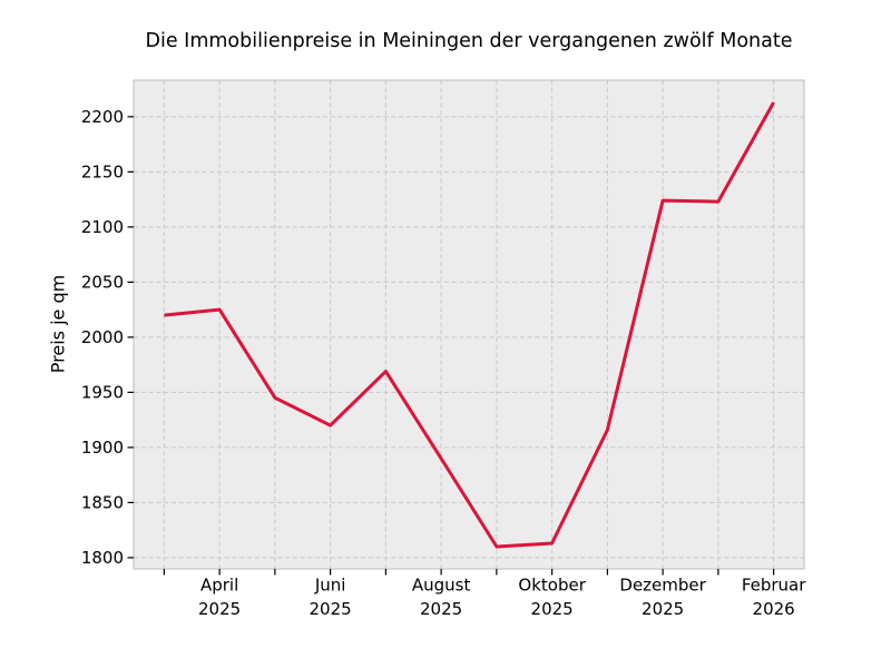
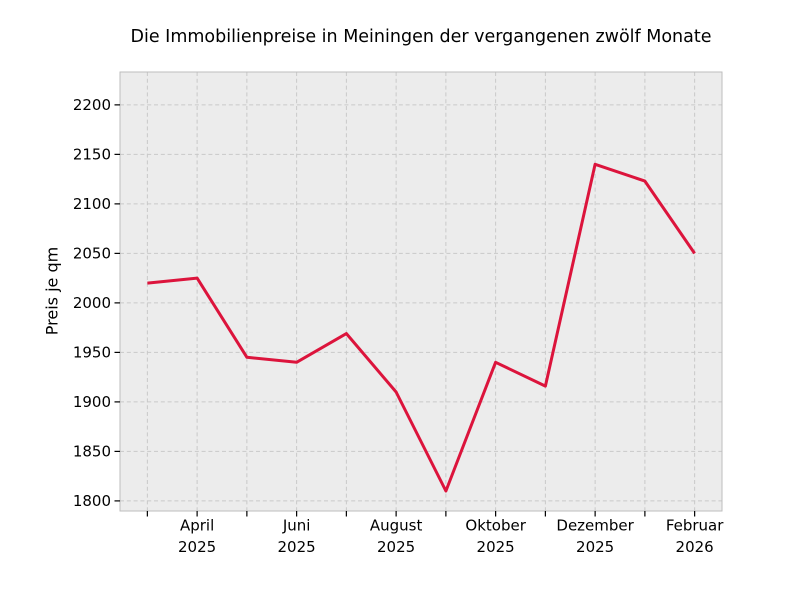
Juni 2025: 1920 -> 1940
August 2025: 1890 -> 1910
Oktober 2025: 1810 -> 1940
Dezember 2025: 2120 -> 2140
Februar 2026: 2210 -> 2050
